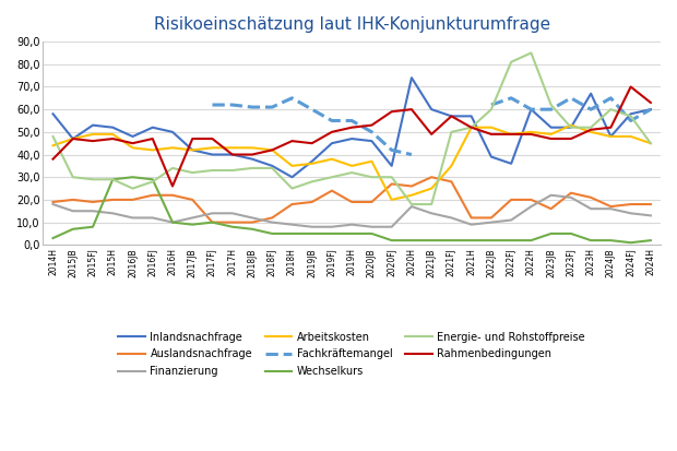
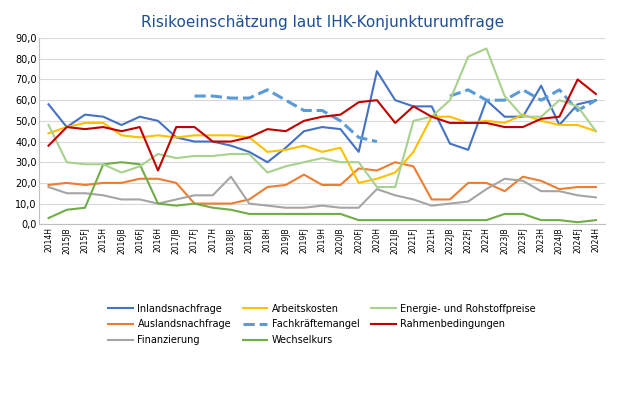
Finanzierung/2018JB: 12 -> 23
